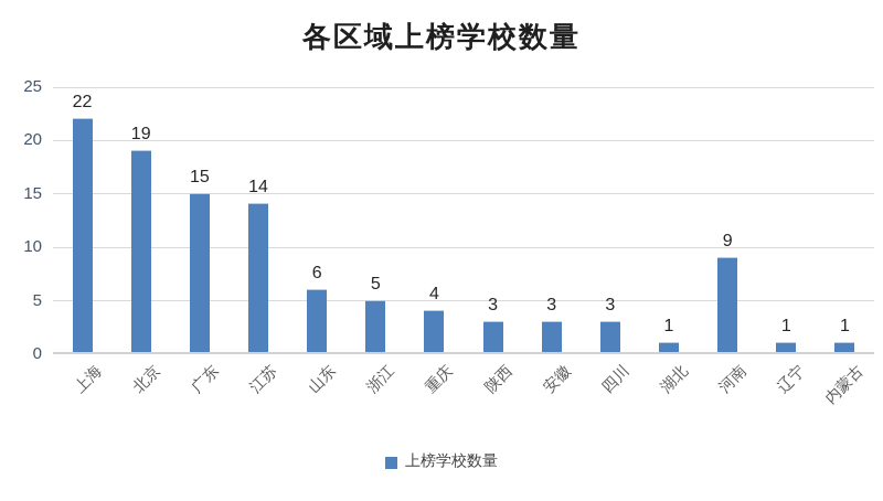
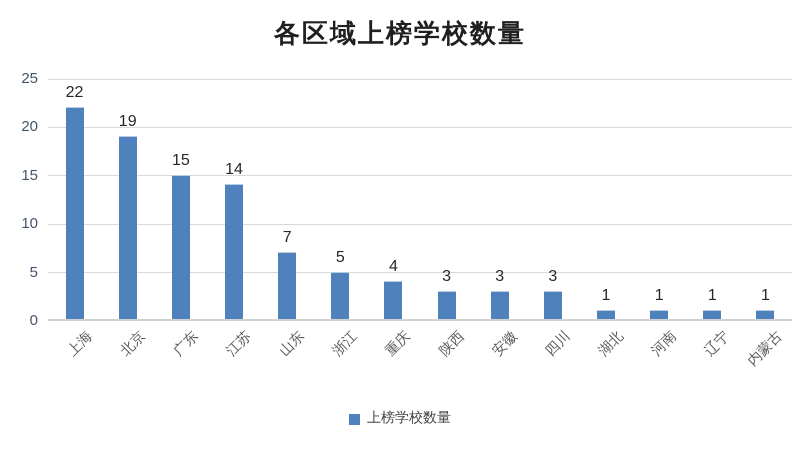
山东: 6 -> 7
河南: 9 -> 1
